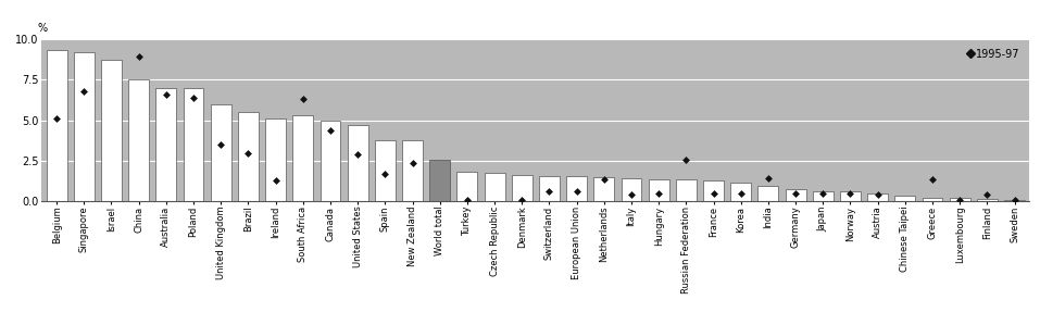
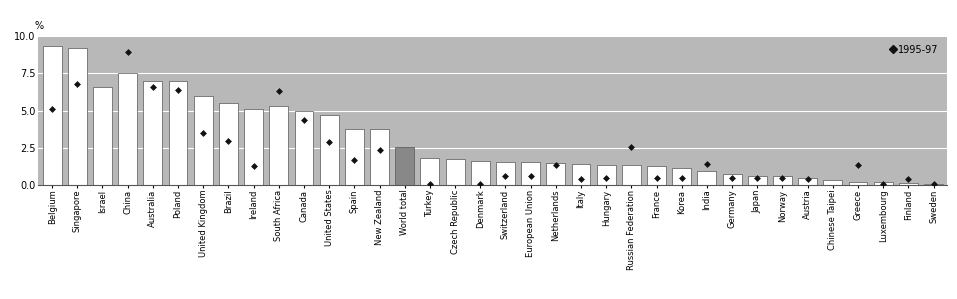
Israel: 8.7 -> 6.6
